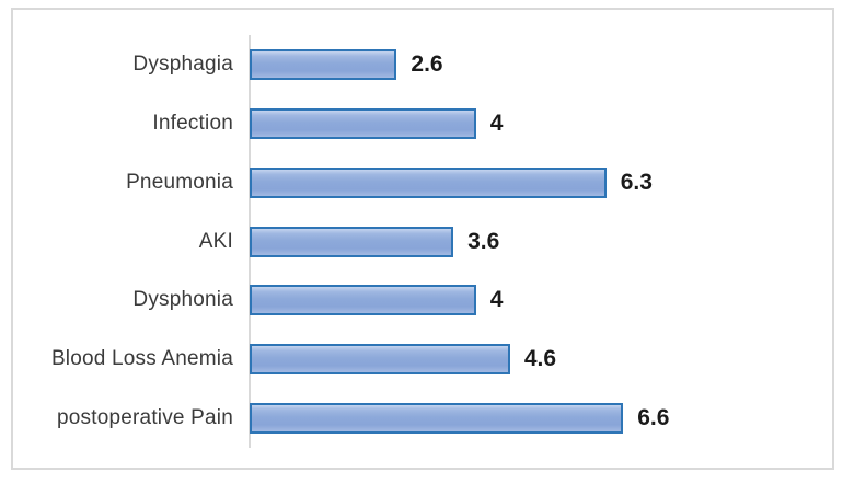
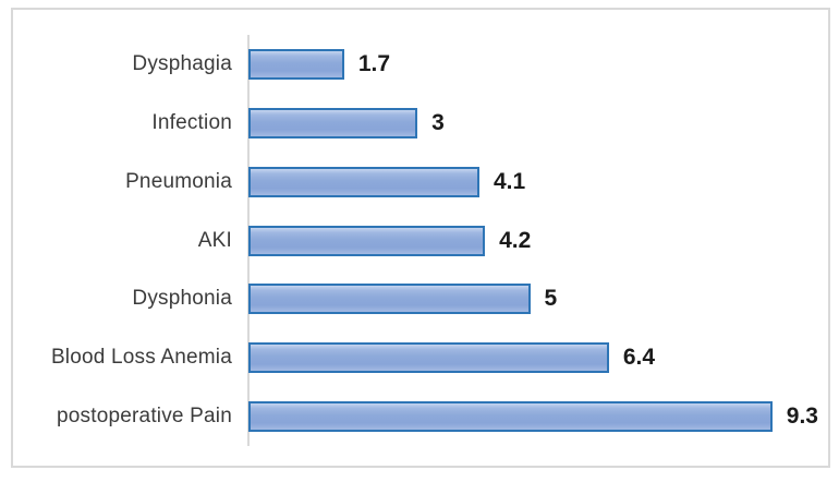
Dysphagia: 2.6 -> 1.7
Infection: 4 -> 3
Pneumonia: 6.3 -> 4.1
AKI: 3.6 -> 4.2
Dysphonia: 4 -> 5
Blood Loss Anemia: 4.6 -> 6.4
postoperative Pain: 6.6 -> 9.3
